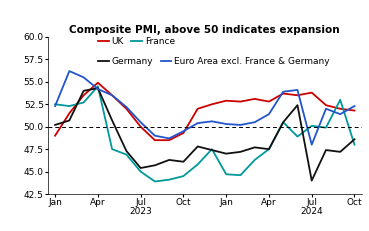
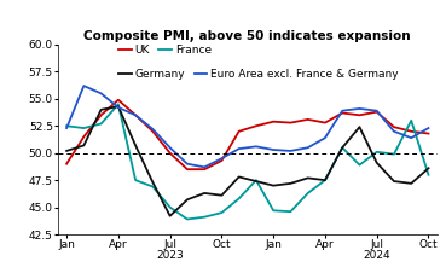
Germany/Jul 2023: 45.4 -> 44.2
Germany/Jul 2024: 44.0 -> 49.1
Euro Area excl. France & Germany/Jul 2024: 48.0 -> 53.9
